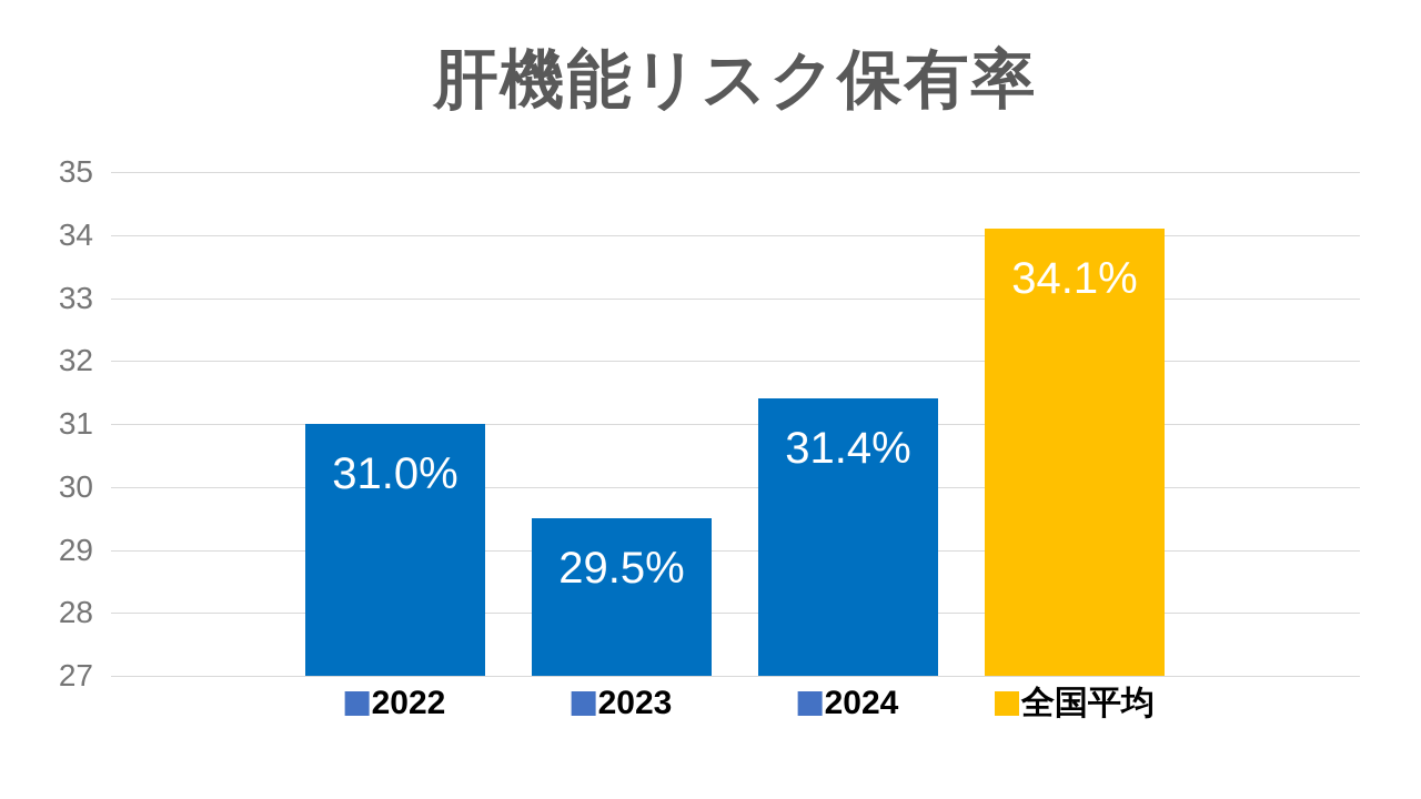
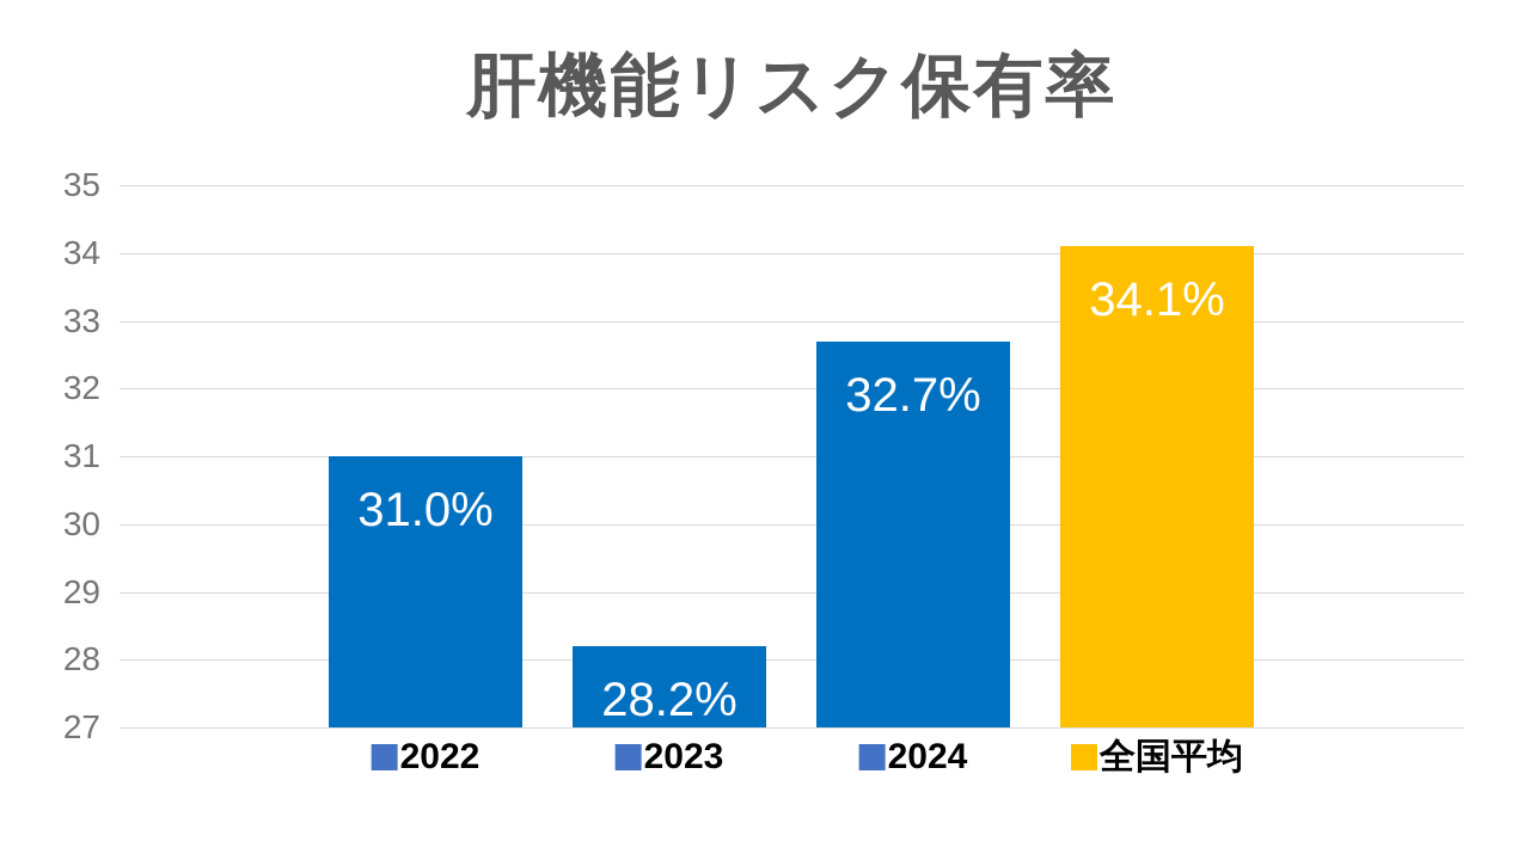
2023: 29.5% -> 28.2%
2024: 31.4% -> 32.7%
